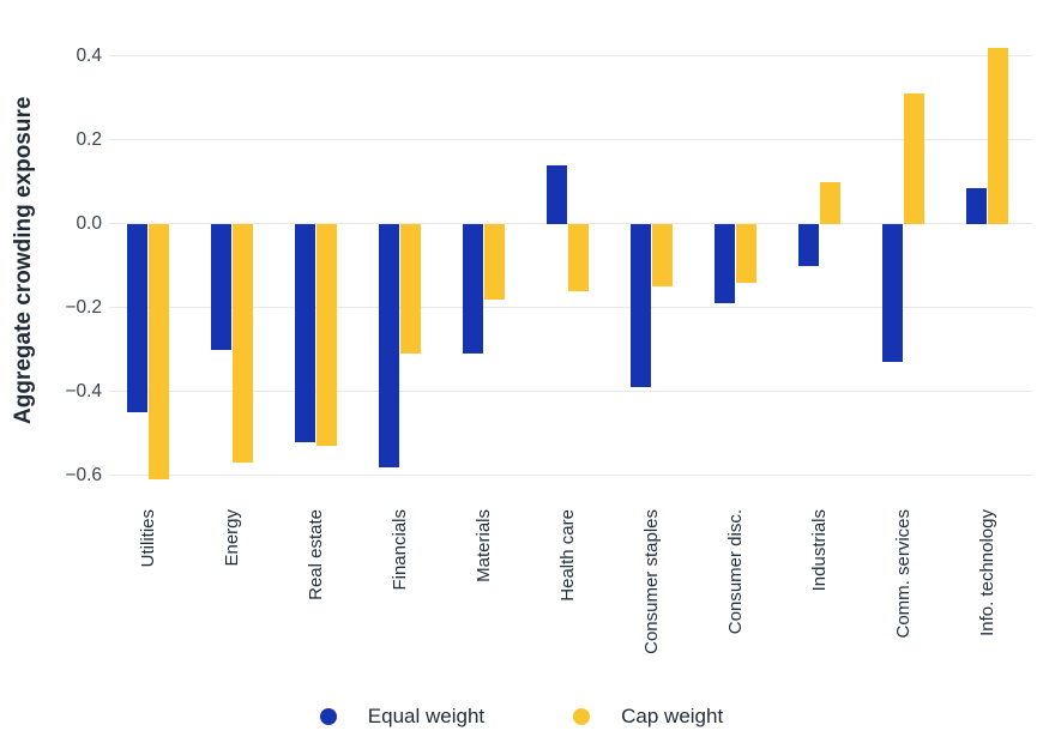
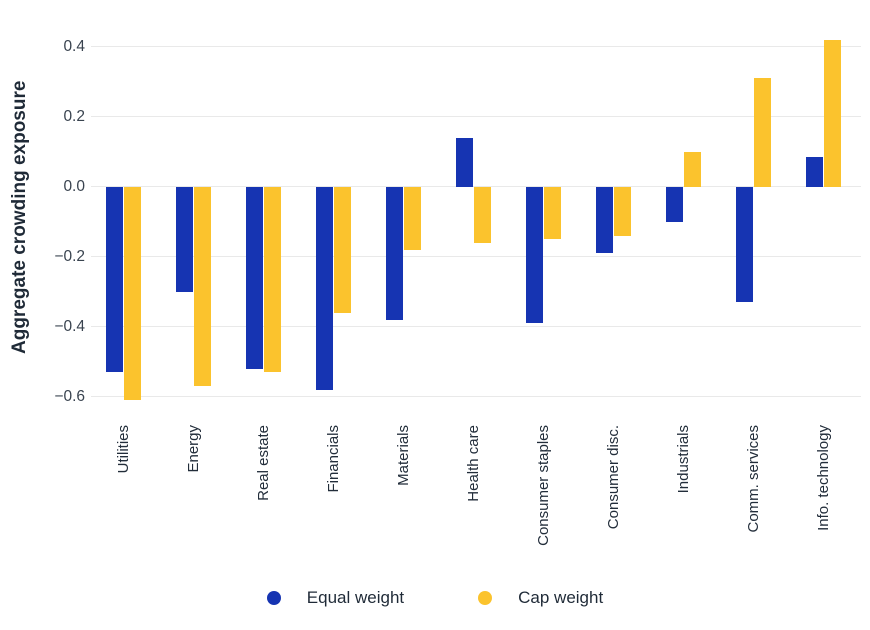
Equal weight/Utilities: -0.45 -> -0.53
Cap weight/Financials: -0.31 -> -0.36
Equal weight/Materials: -0.31 -> -0.38
